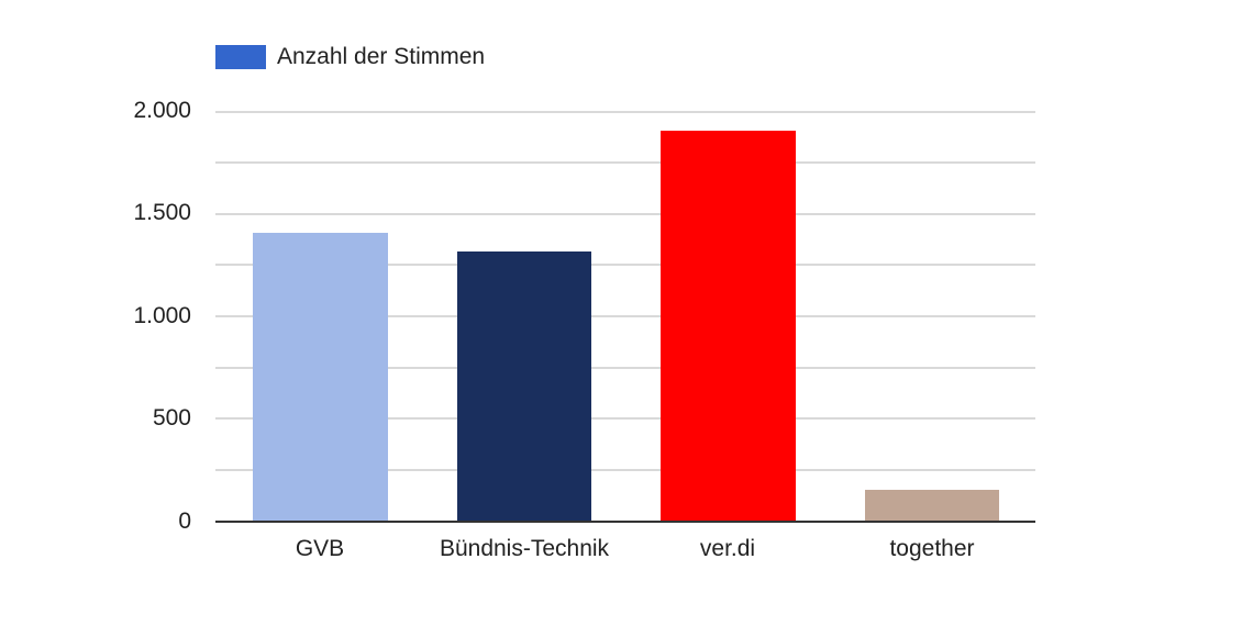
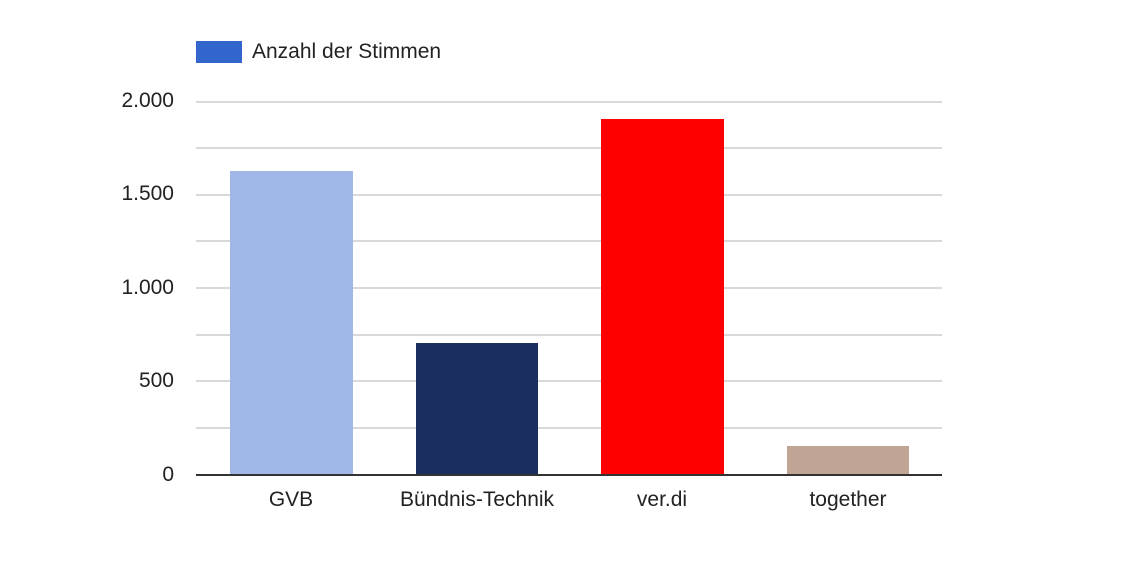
GVB: 1400 -> 1620
Bündnis-Technik: 1310 -> 700
